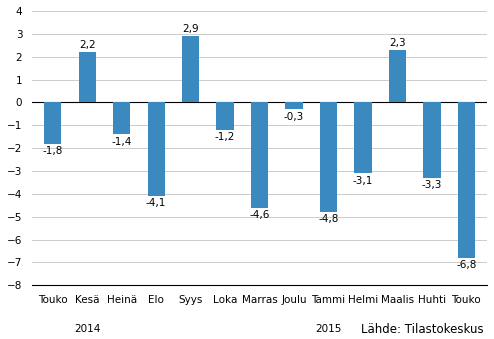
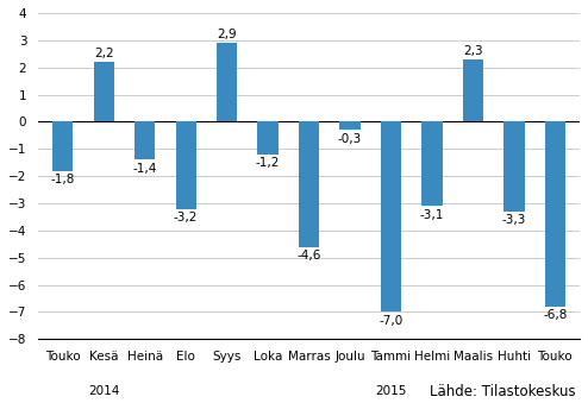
Elo: -4,1 -> -3,2
Tammi: -4,8 -> -7,0
